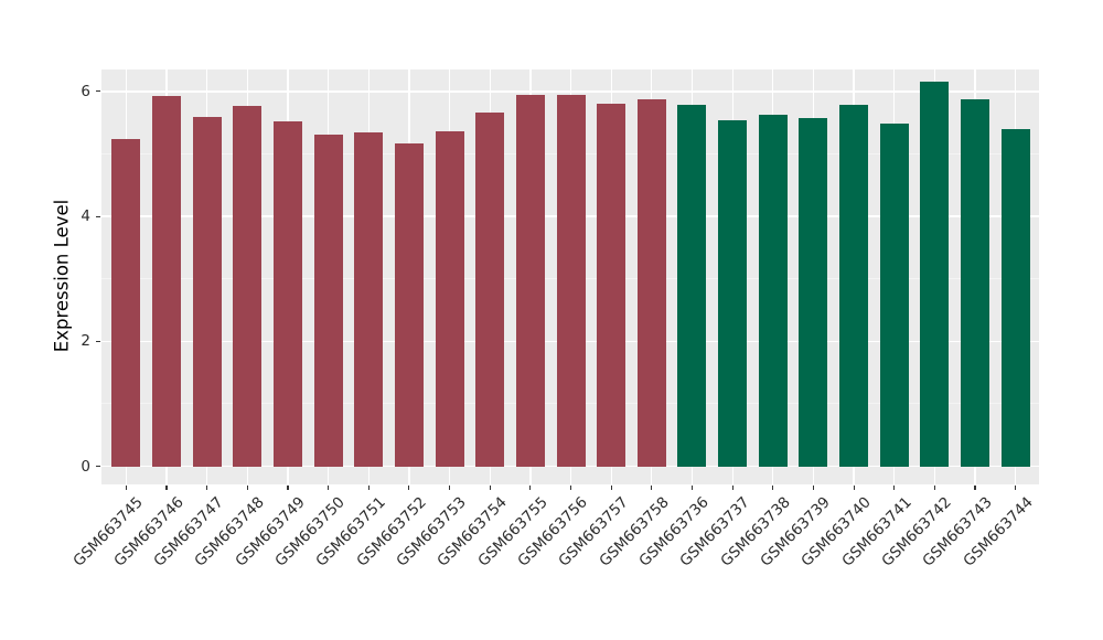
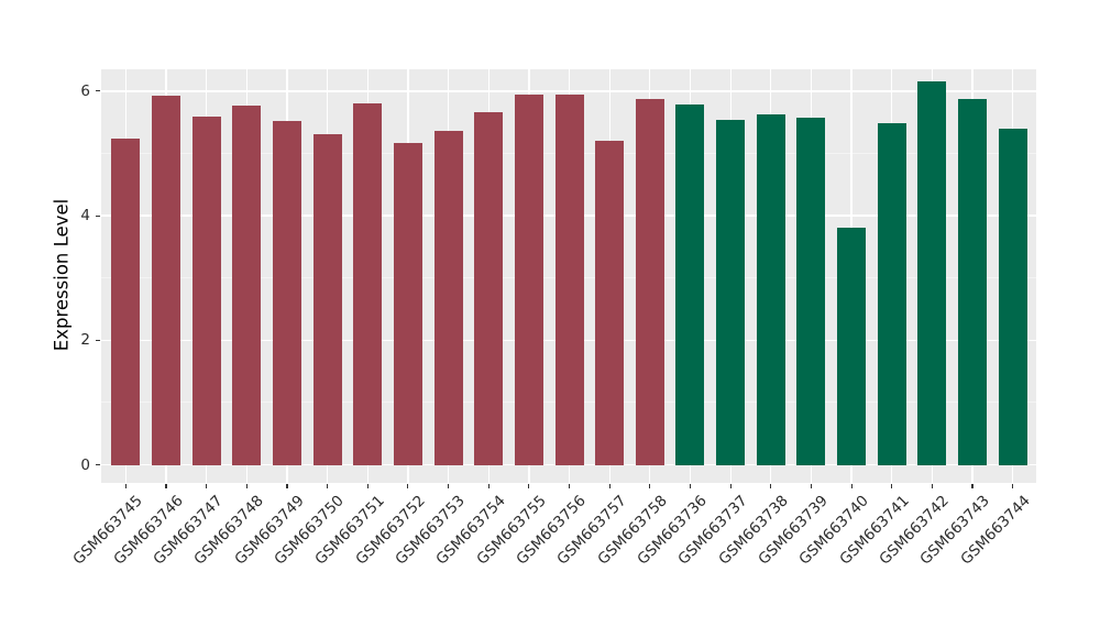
GSM663751: 5.3 -> 5.8
GSM663757: 5.8 -> 5.2
GSM663740: 5.8 -> 3.8
